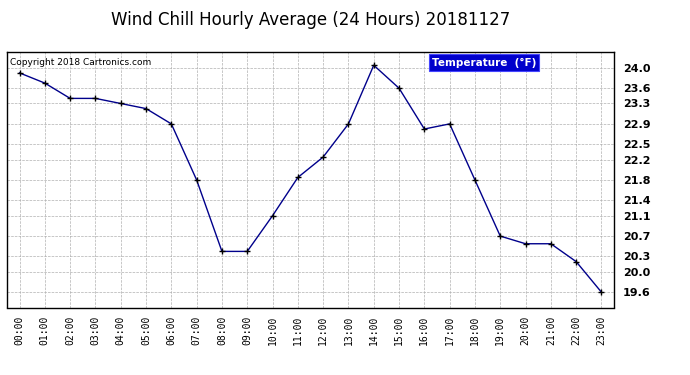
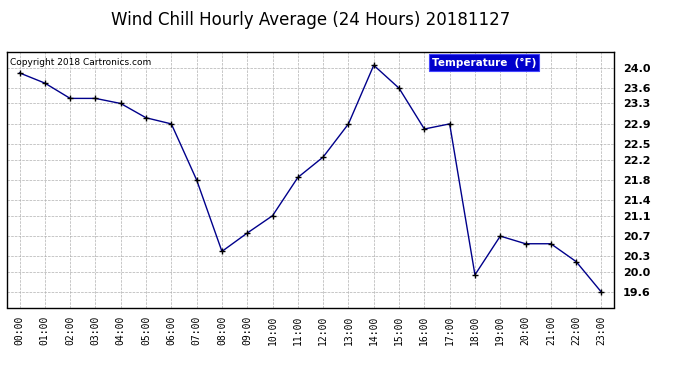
05:00: 23.20 -> 23.02
09:00: 20.40 -> 20.76
18:00: 21.80 -> 19.94
